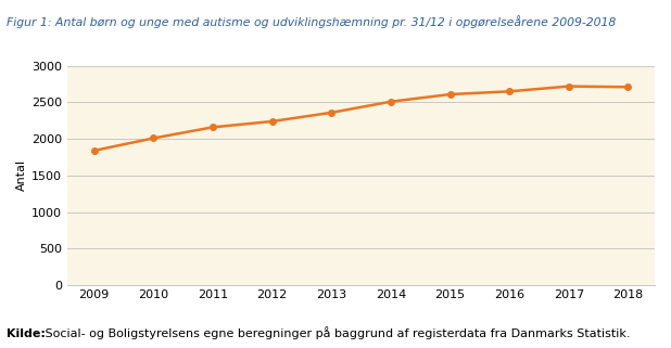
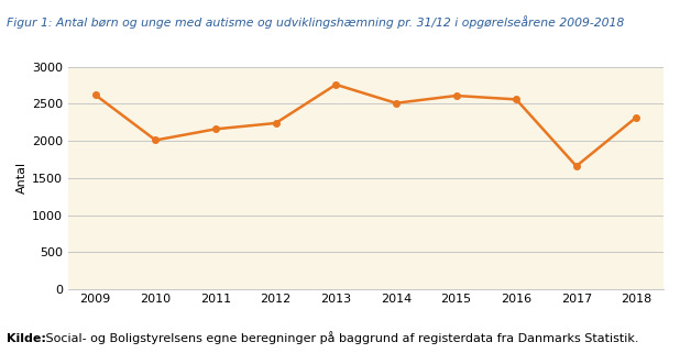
2009: 1840 -> 2620
2013: 2360 -> 2760
2016: 2650 -> 2560
2017: 2720 -> 1660
2018: 2710 -> 2320
